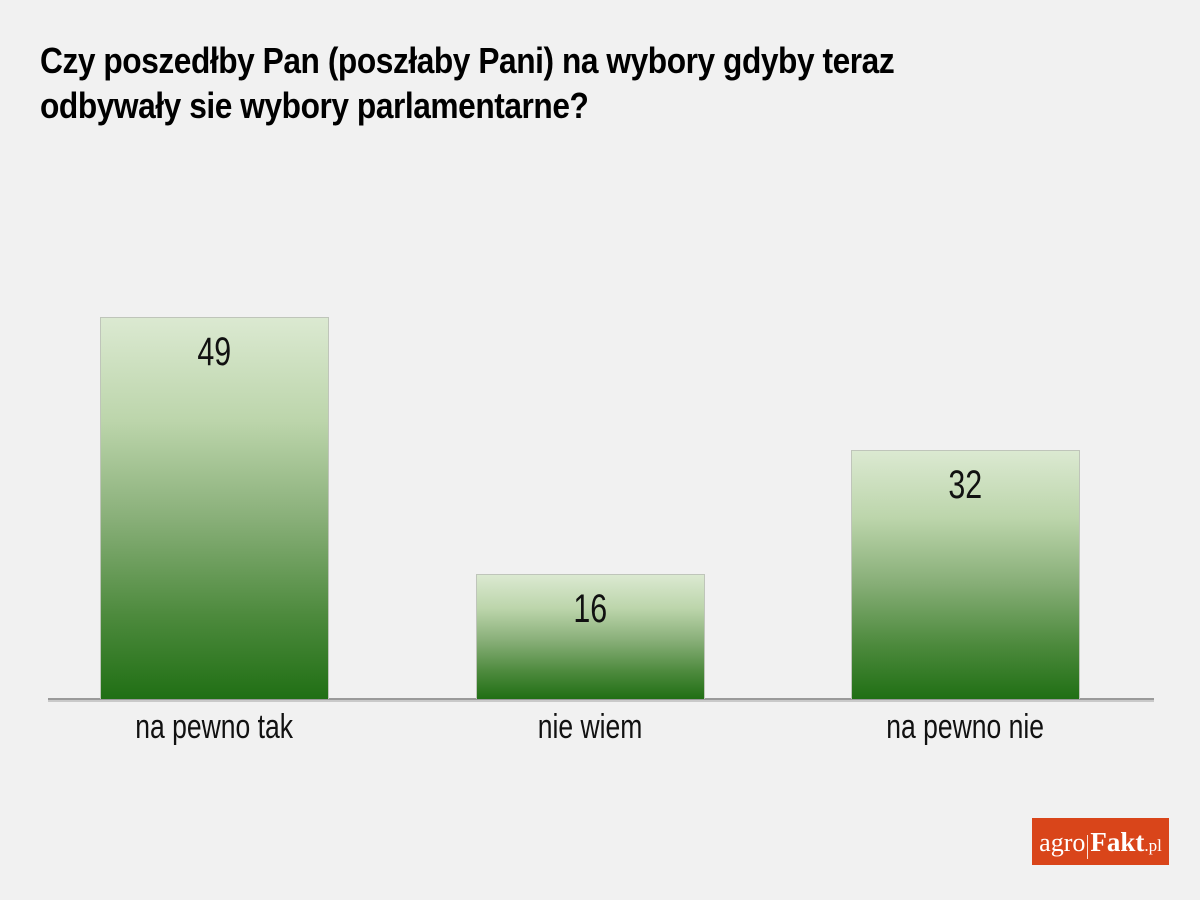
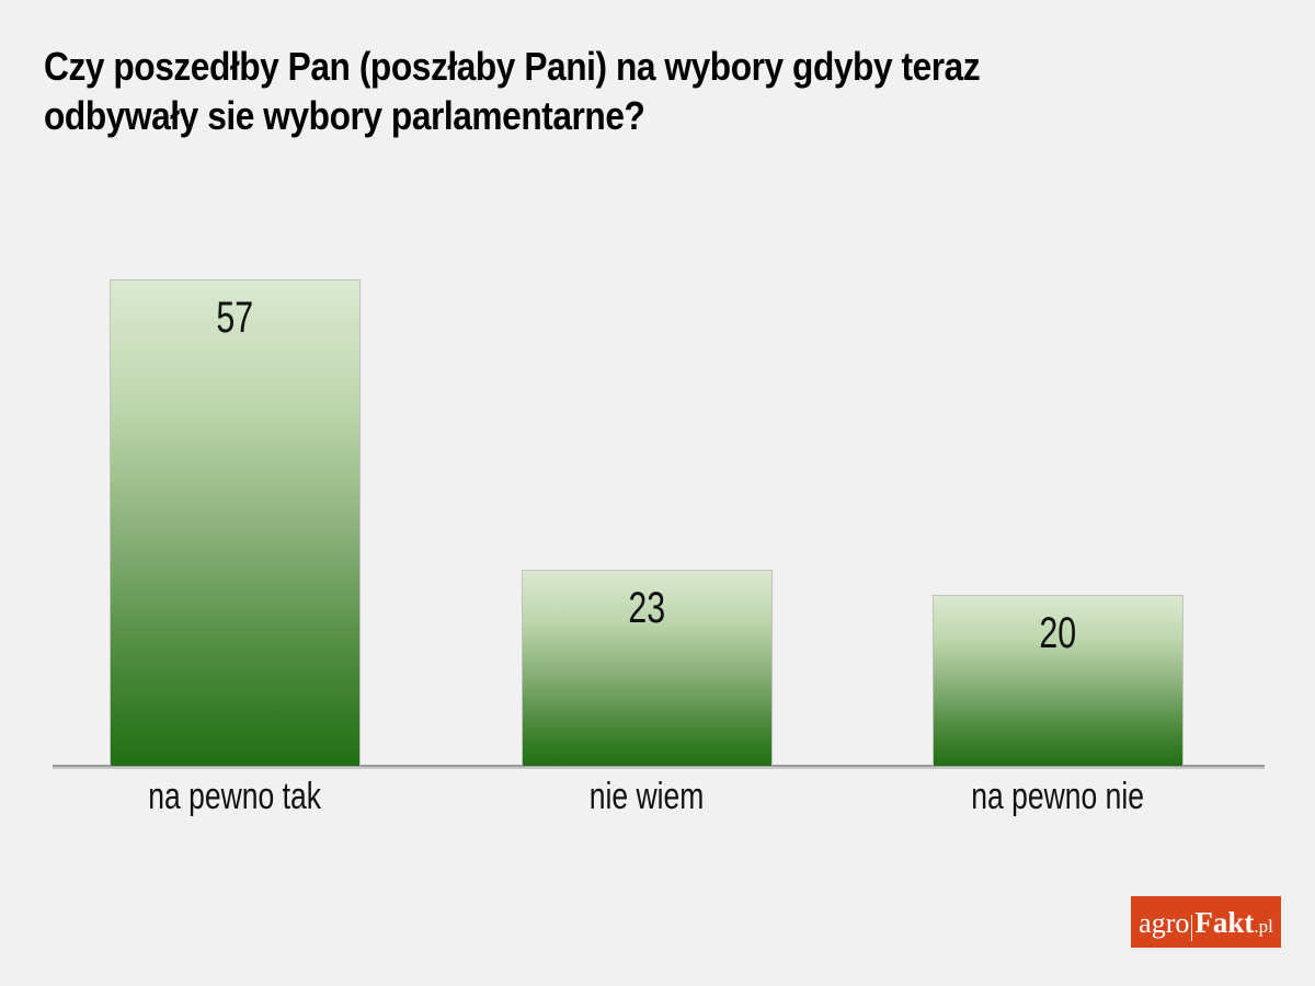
na pewno tak: 49 -> 57
nie wiem: 16 -> 23
na pewno nie: 32 -> 20
